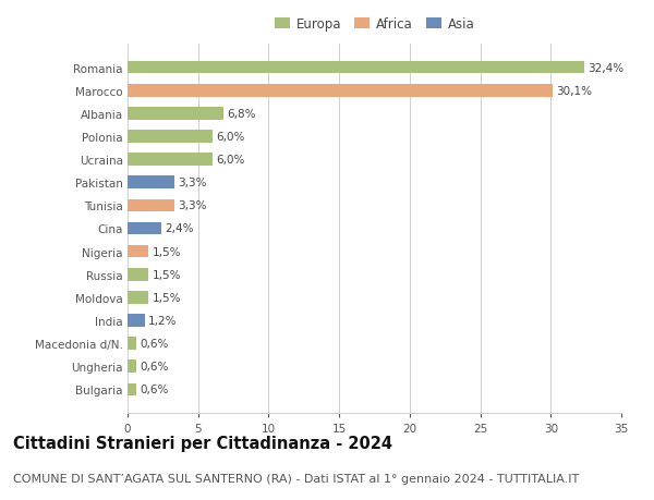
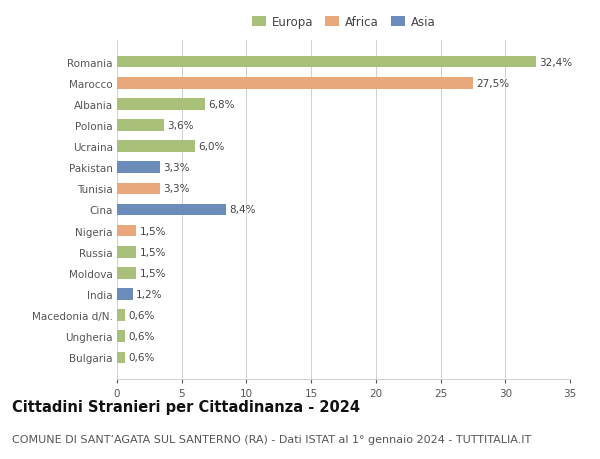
Marocco: 30,1% -> 27,5%
Polonia: 6,0% -> 3,6%
Cina: 2,4% -> 8,4%
